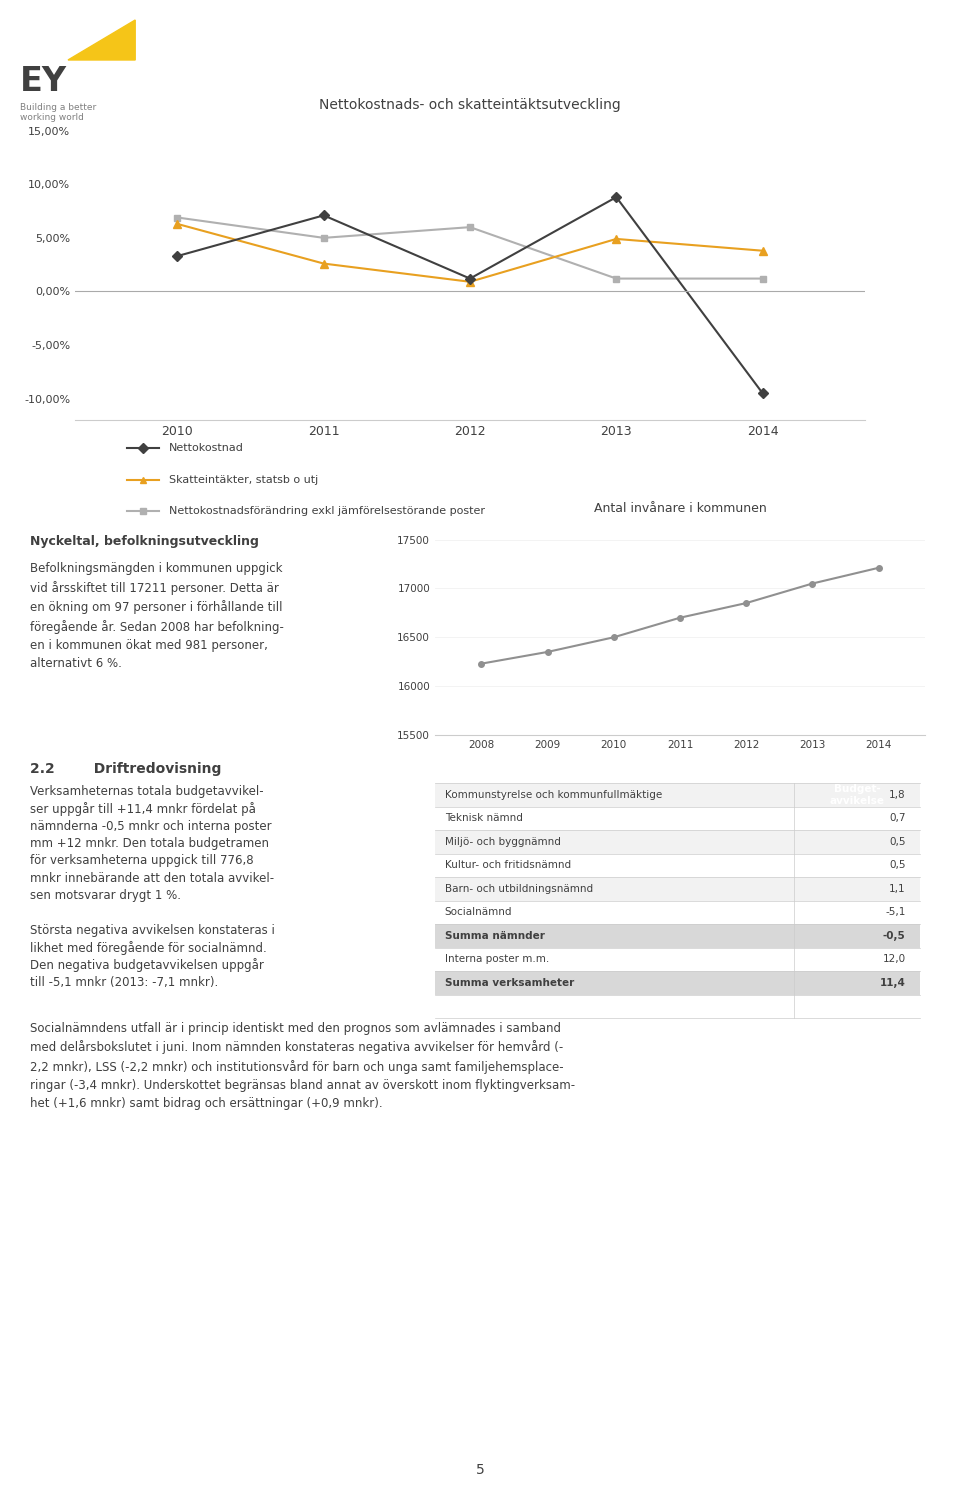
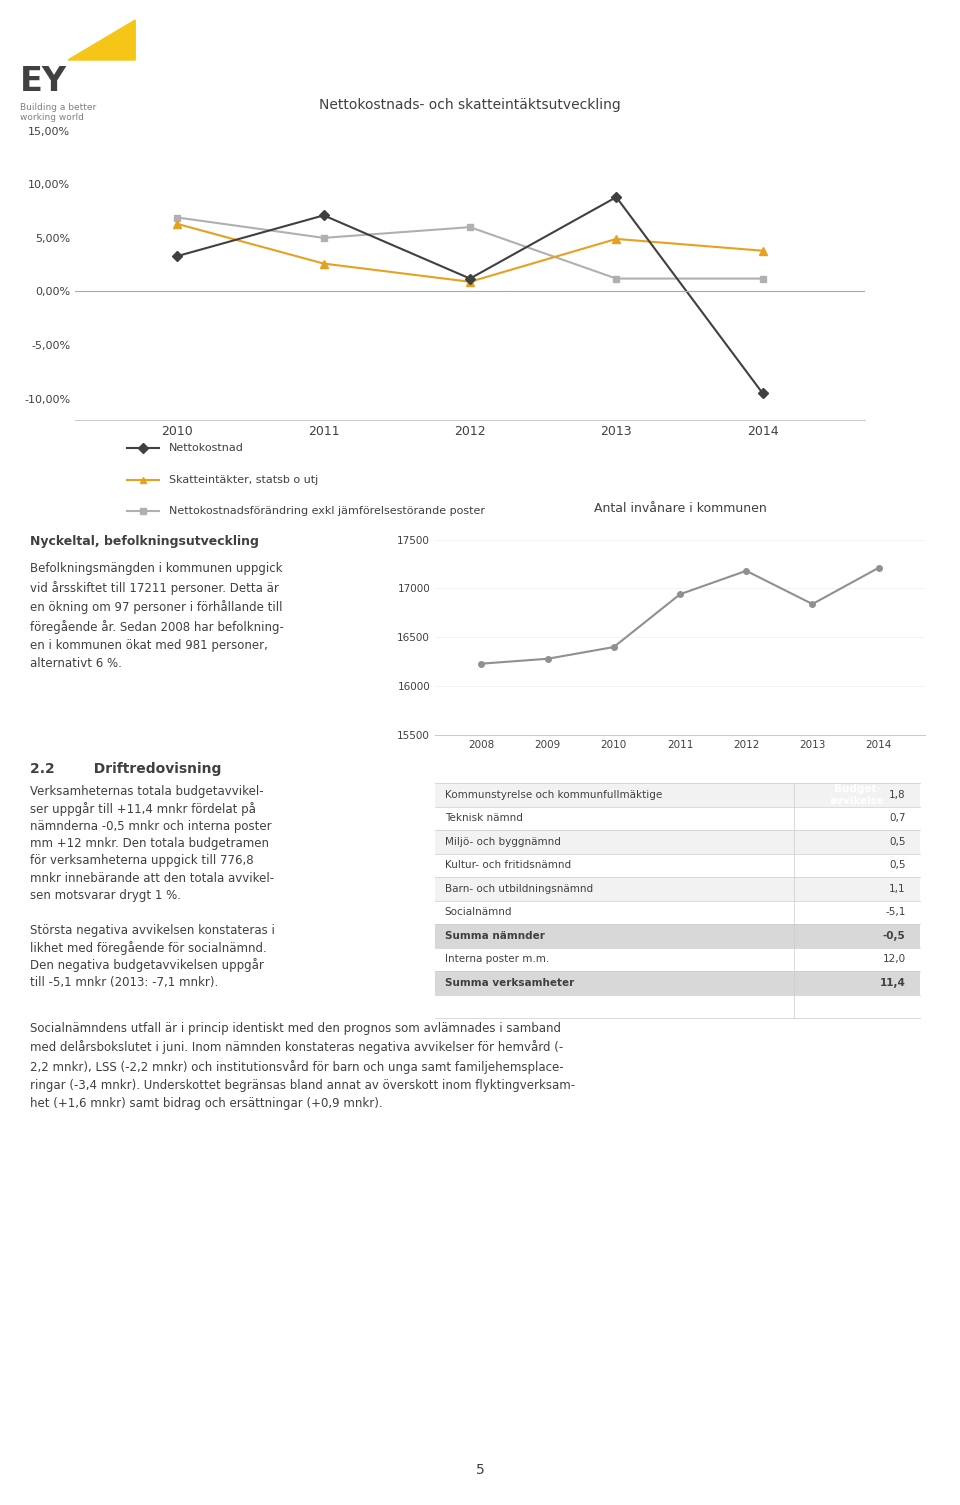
Antal invånare i kommunen/2009: 16350 -> 16280
Antal invånare i kommunen/2010: 16500 -> 16400
Antal invånare i kommunen/2011: 16700 -> 16940
Antal invånare i kommunen/2012: 16850 -> 17180
Antal invånare i kommunen/2013: 17050 -> 16840
